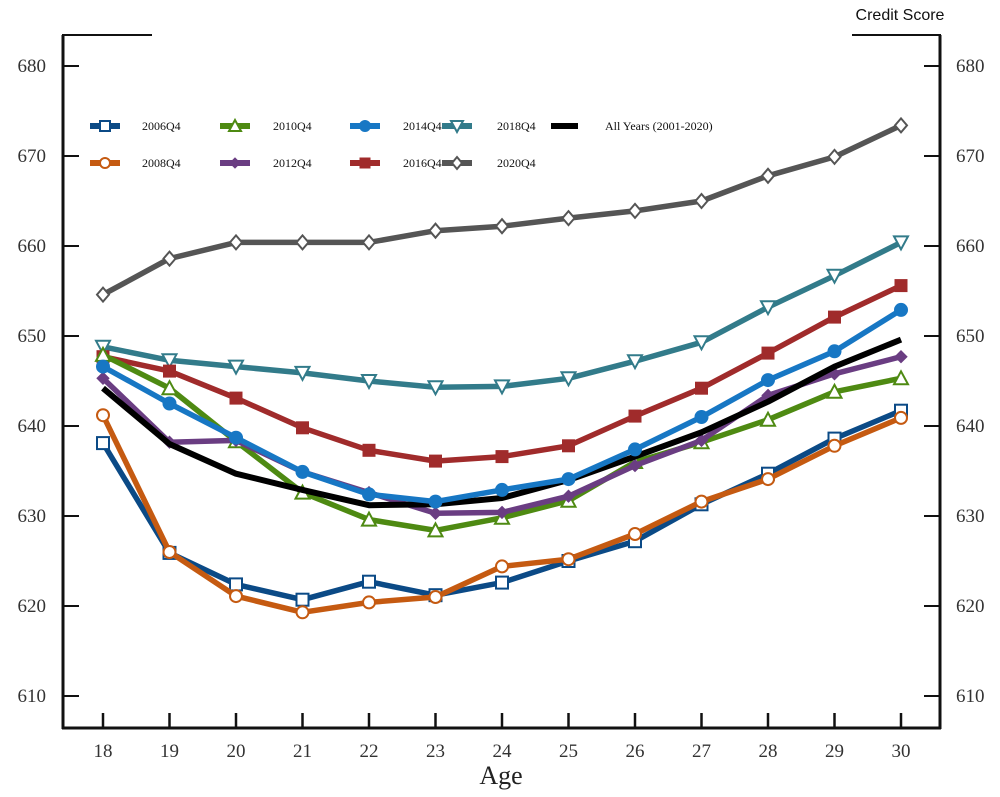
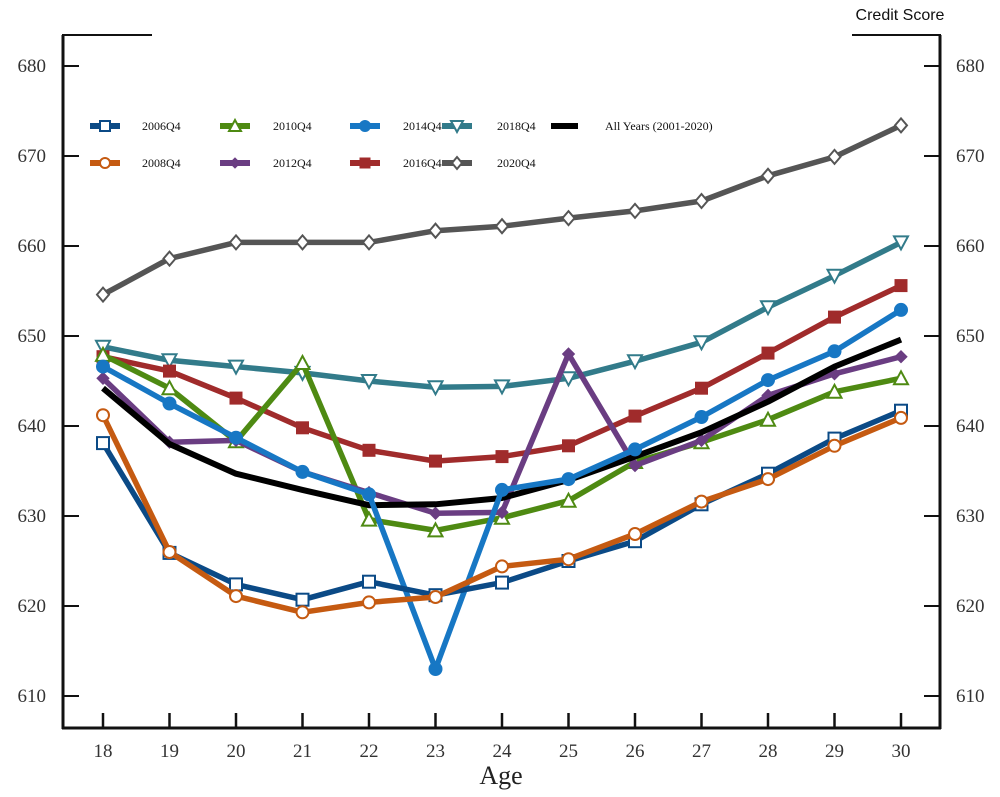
2010Q4/21: 633 -> 647
2014Q4/23: 632 -> 613
2012Q4/25: 632 -> 648
